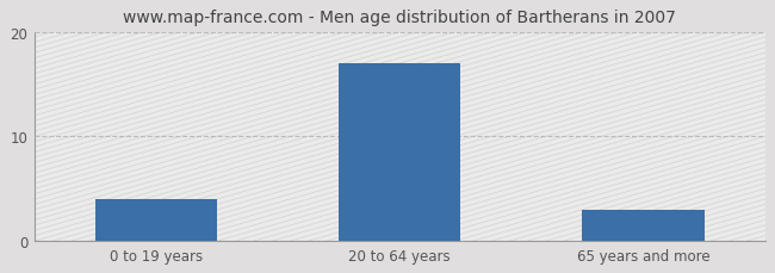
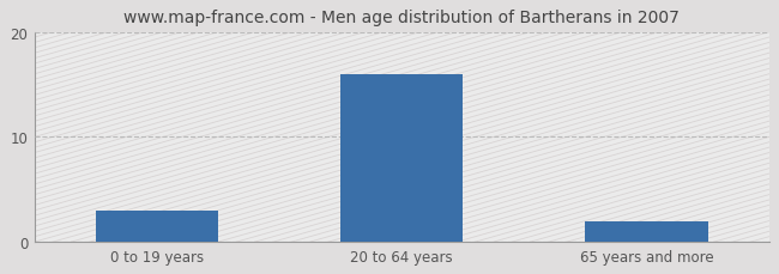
0 to 19 years: 4 -> 3
20 to 64 years: 17 -> 16
65 years and more: 3 -> 2
